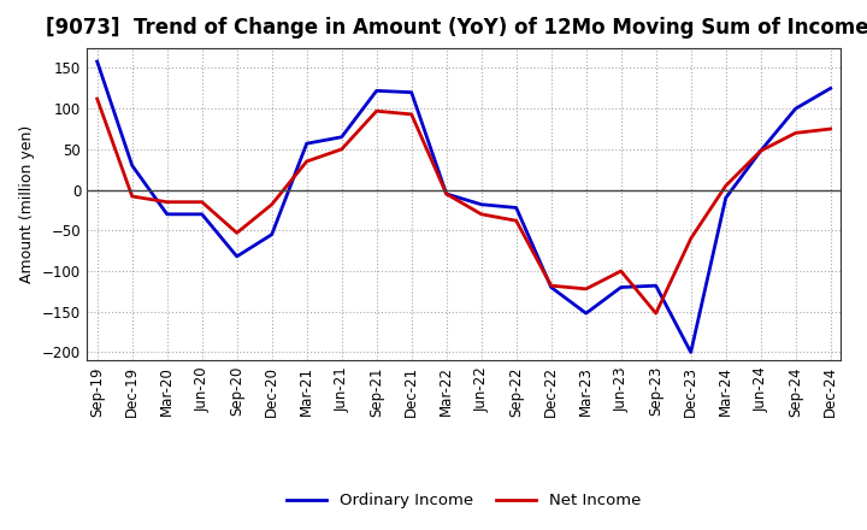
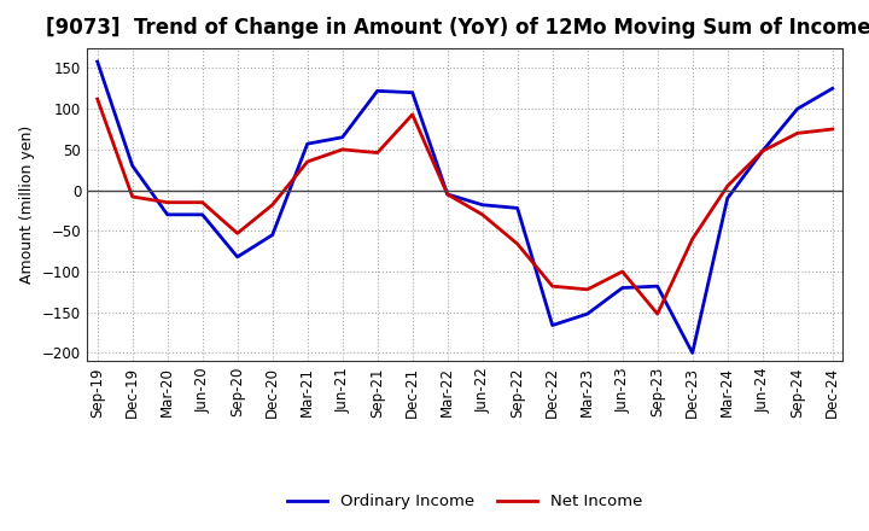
Net Income/Sep-21: 97 -> 46
Net Income/Sep-22: -38 -> -66
Ordinary Income/Dec-22: -120 -> -166
